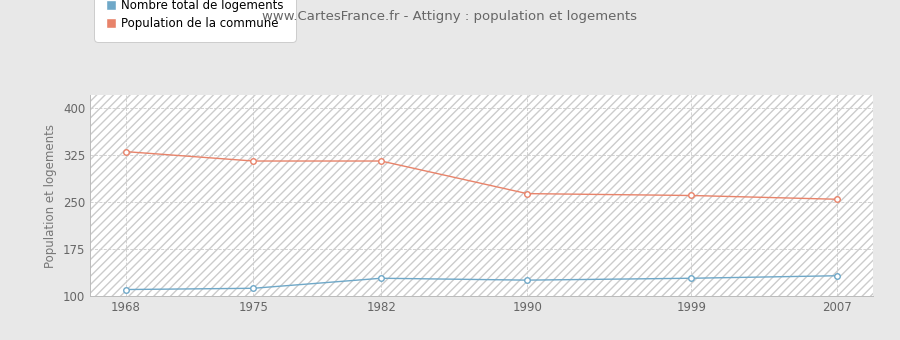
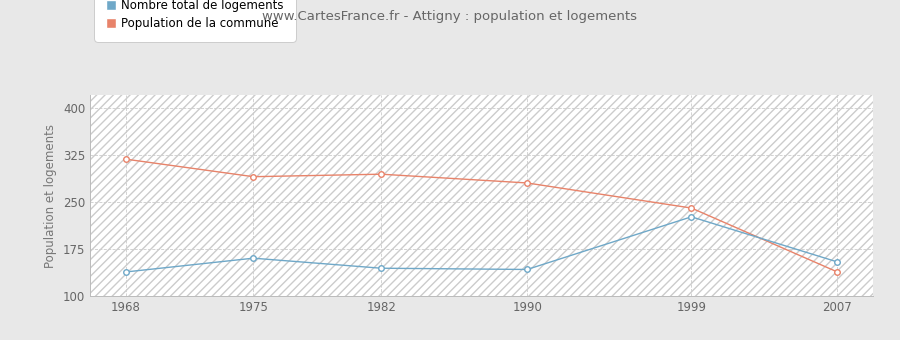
Nombre total de logements/1968: 110 -> 138
Population de la commune/1968: 330 -> 318
Nombre total de logements/1975: 112 -> 160
Population de la commune/1975: 315 -> 290
Nombre total de logements/1982: 128 -> 144
Population de la commune/1982: 315 -> 294
Nombre total de logements/1990: 125 -> 142
Population de la commune/1990: 263 -> 280
Nombre total de logements/1999: 128 -> 226
Population de la commune/1999: 260 -> 240
Nombre total de logements/2007: 132 -> 154
Population de la commune/2007: 254 -> 138
